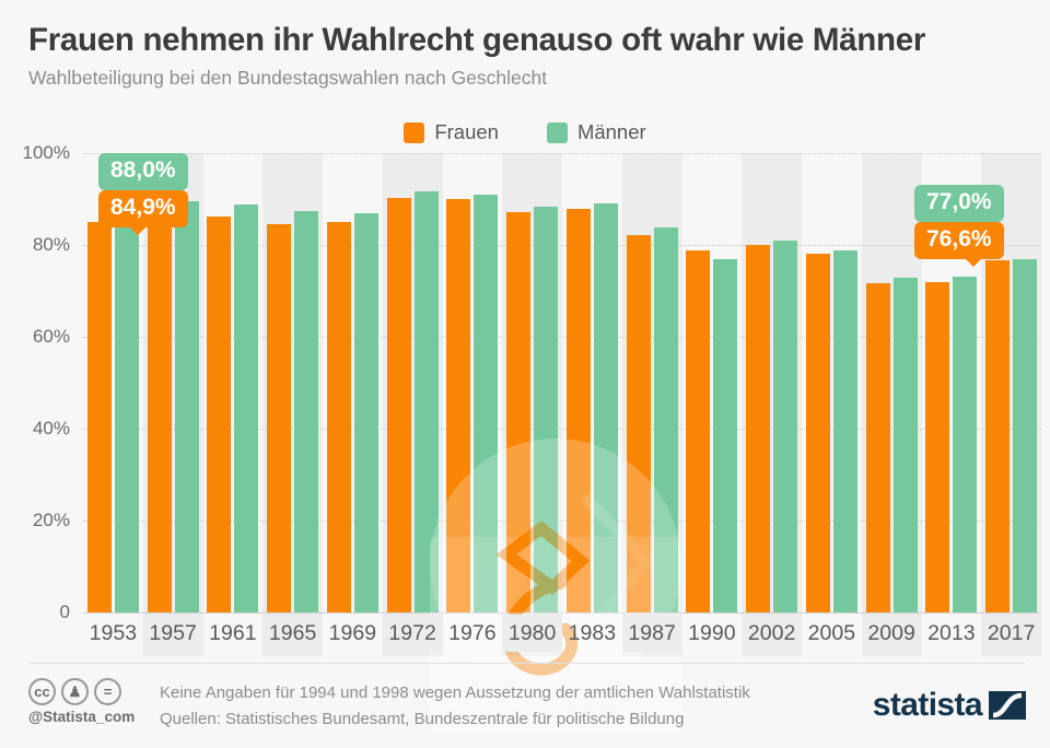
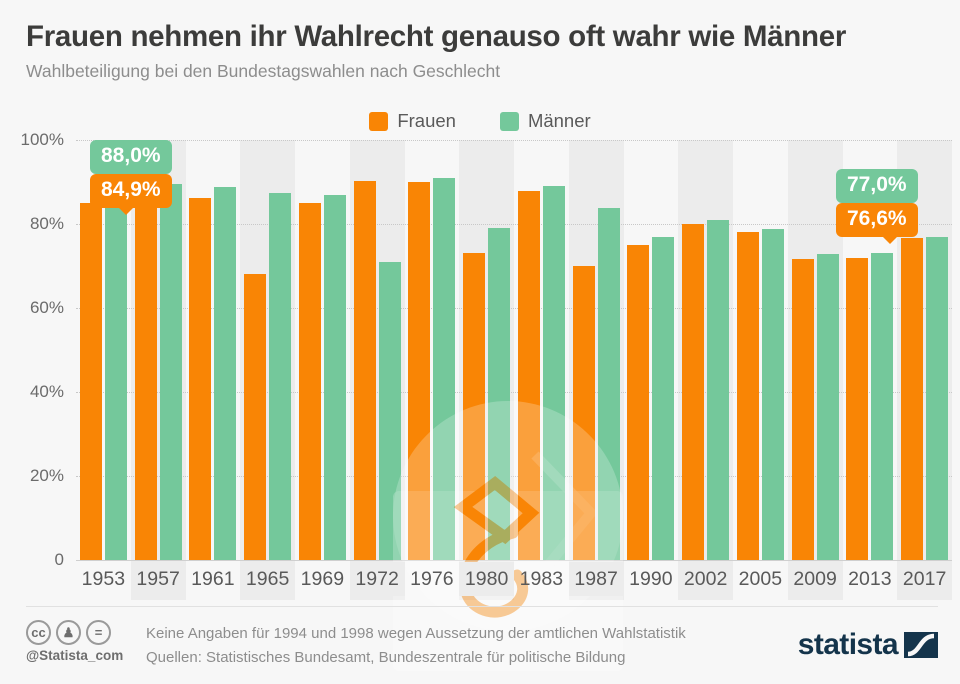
Frauen/1965: 85% -> 68%
Männer/1972: 92% -> 71%
Frauen/1980: 87% -> 73%
Männer/1980: 88% -> 79%
Frauen/1987: 82% -> 70%
Frauen/1990: 79% -> 75%
